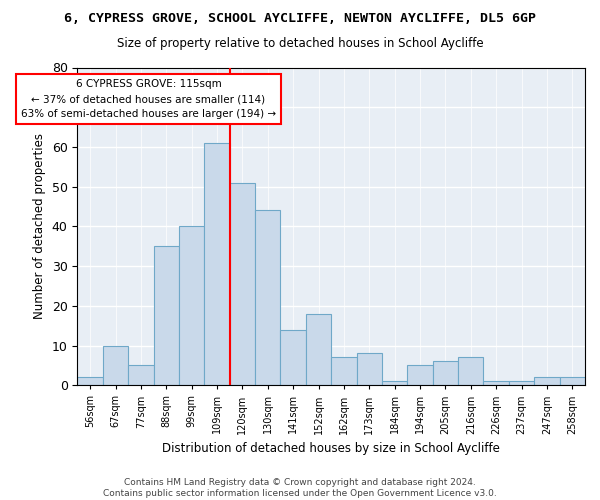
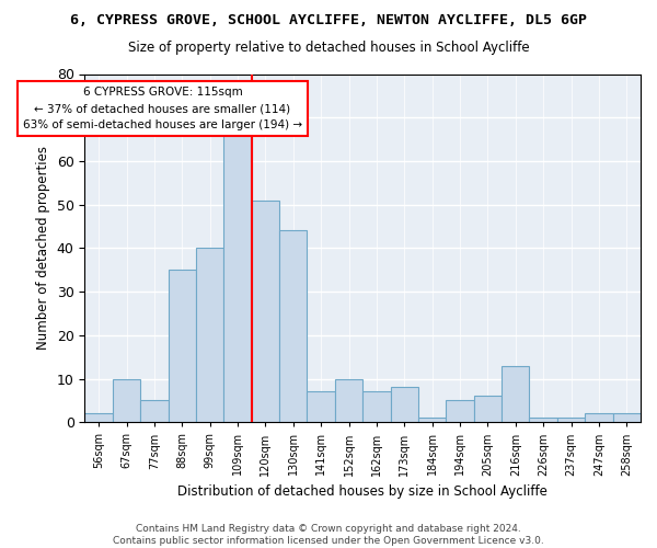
109sqm: 61 -> 66
141sqm: 14 -> 7
152sqm: 18 -> 10
216sqm: 7 -> 13
